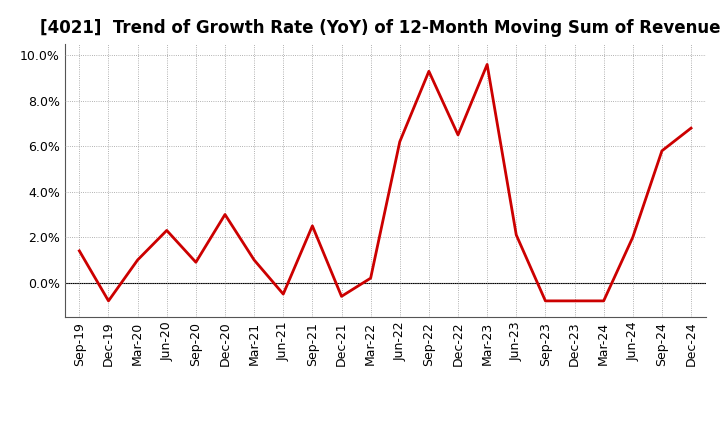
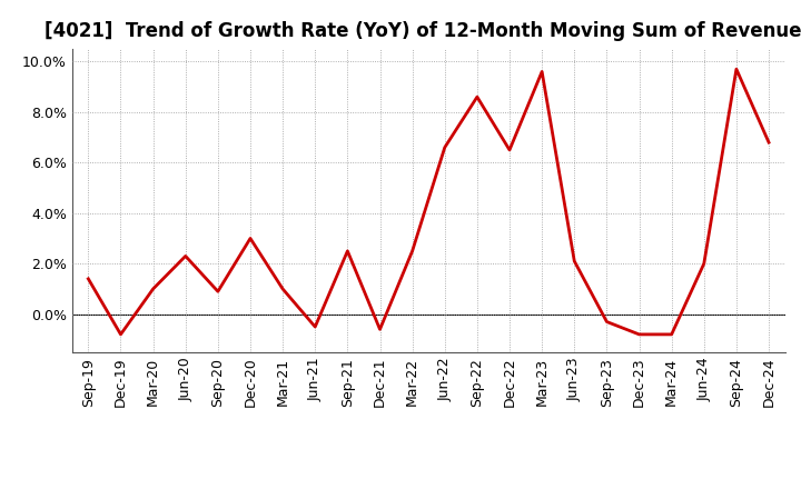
Mar-22: 0.2% -> 2.5%
Jun-22: 6.2% -> 6.6%
Sep-22: 9.3% -> 8.6%
Sep-23: -0.8% -> -0.3%
Sep-24: 5.8% -> 9.7%
